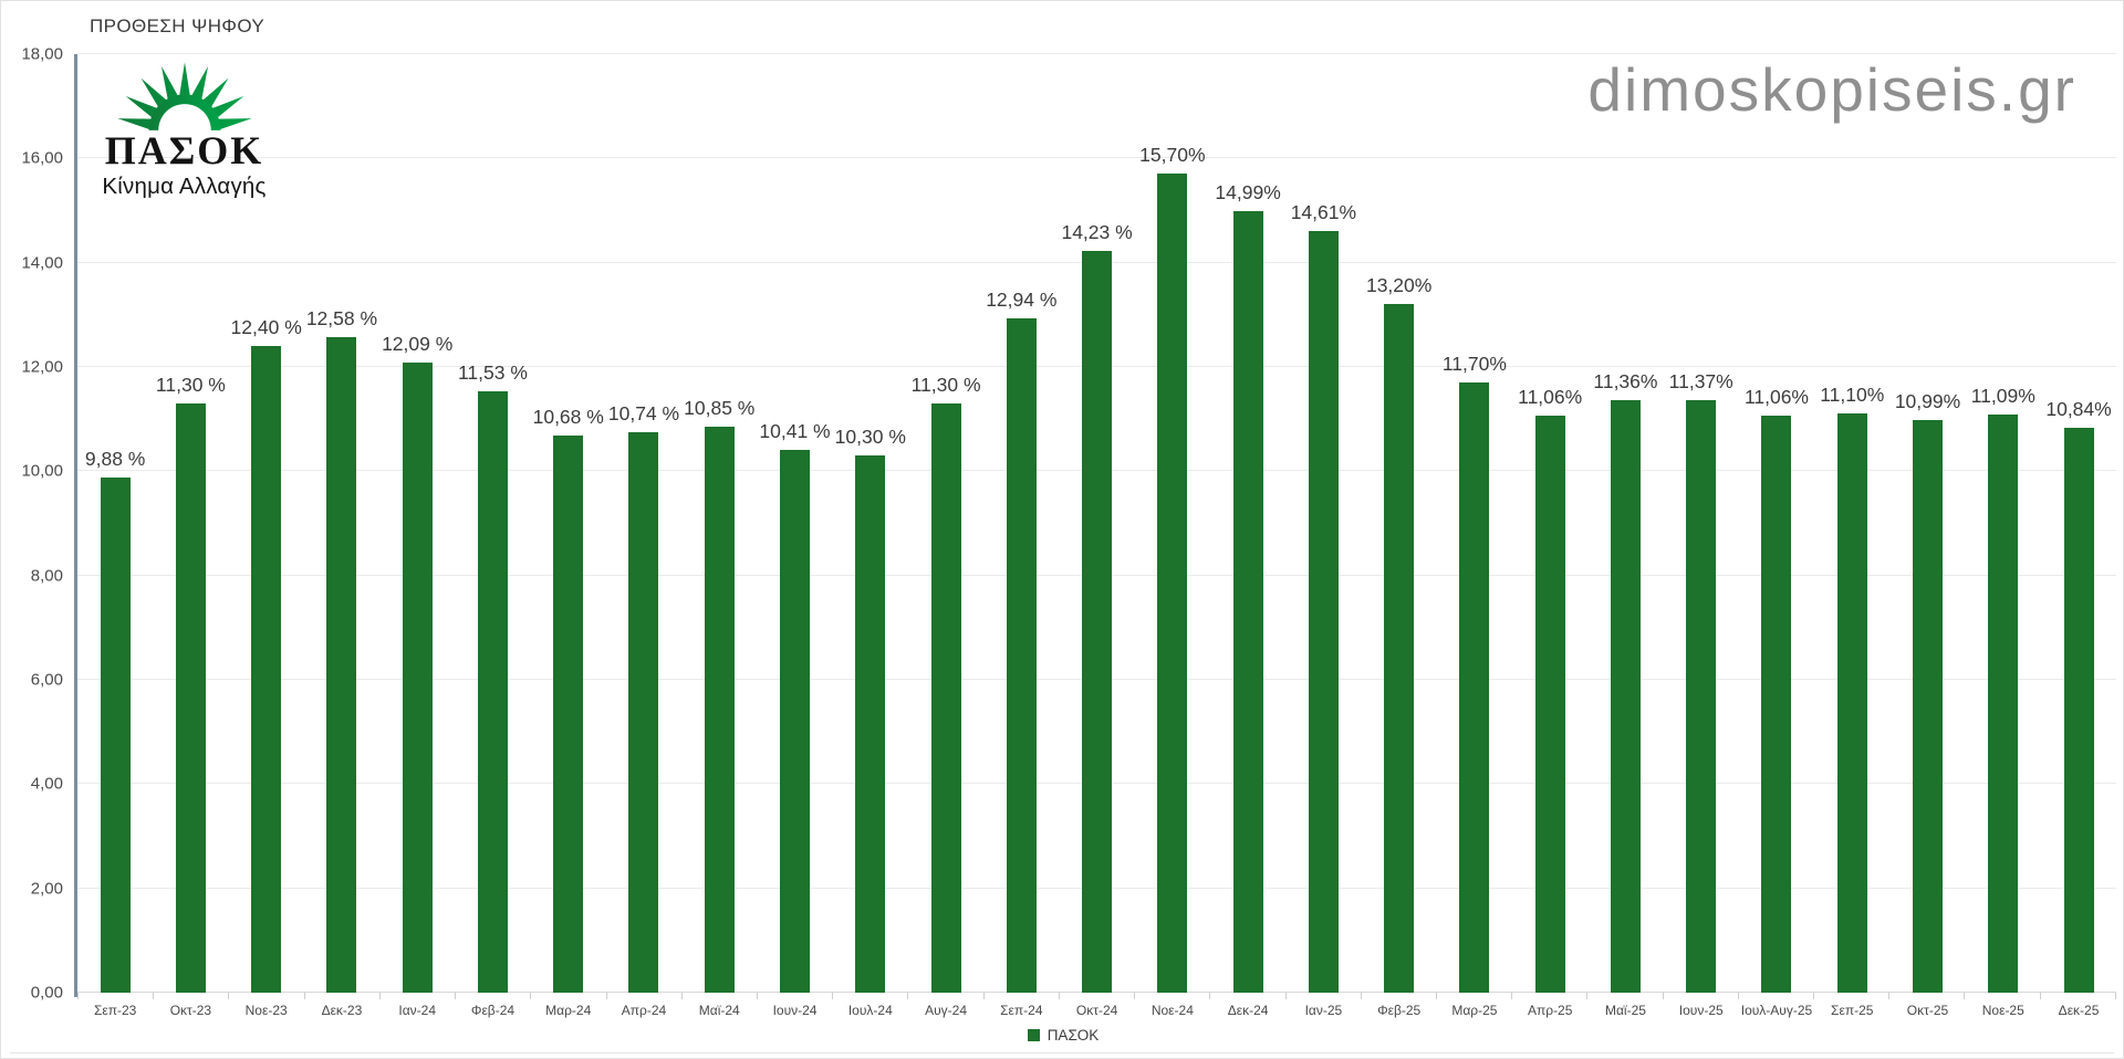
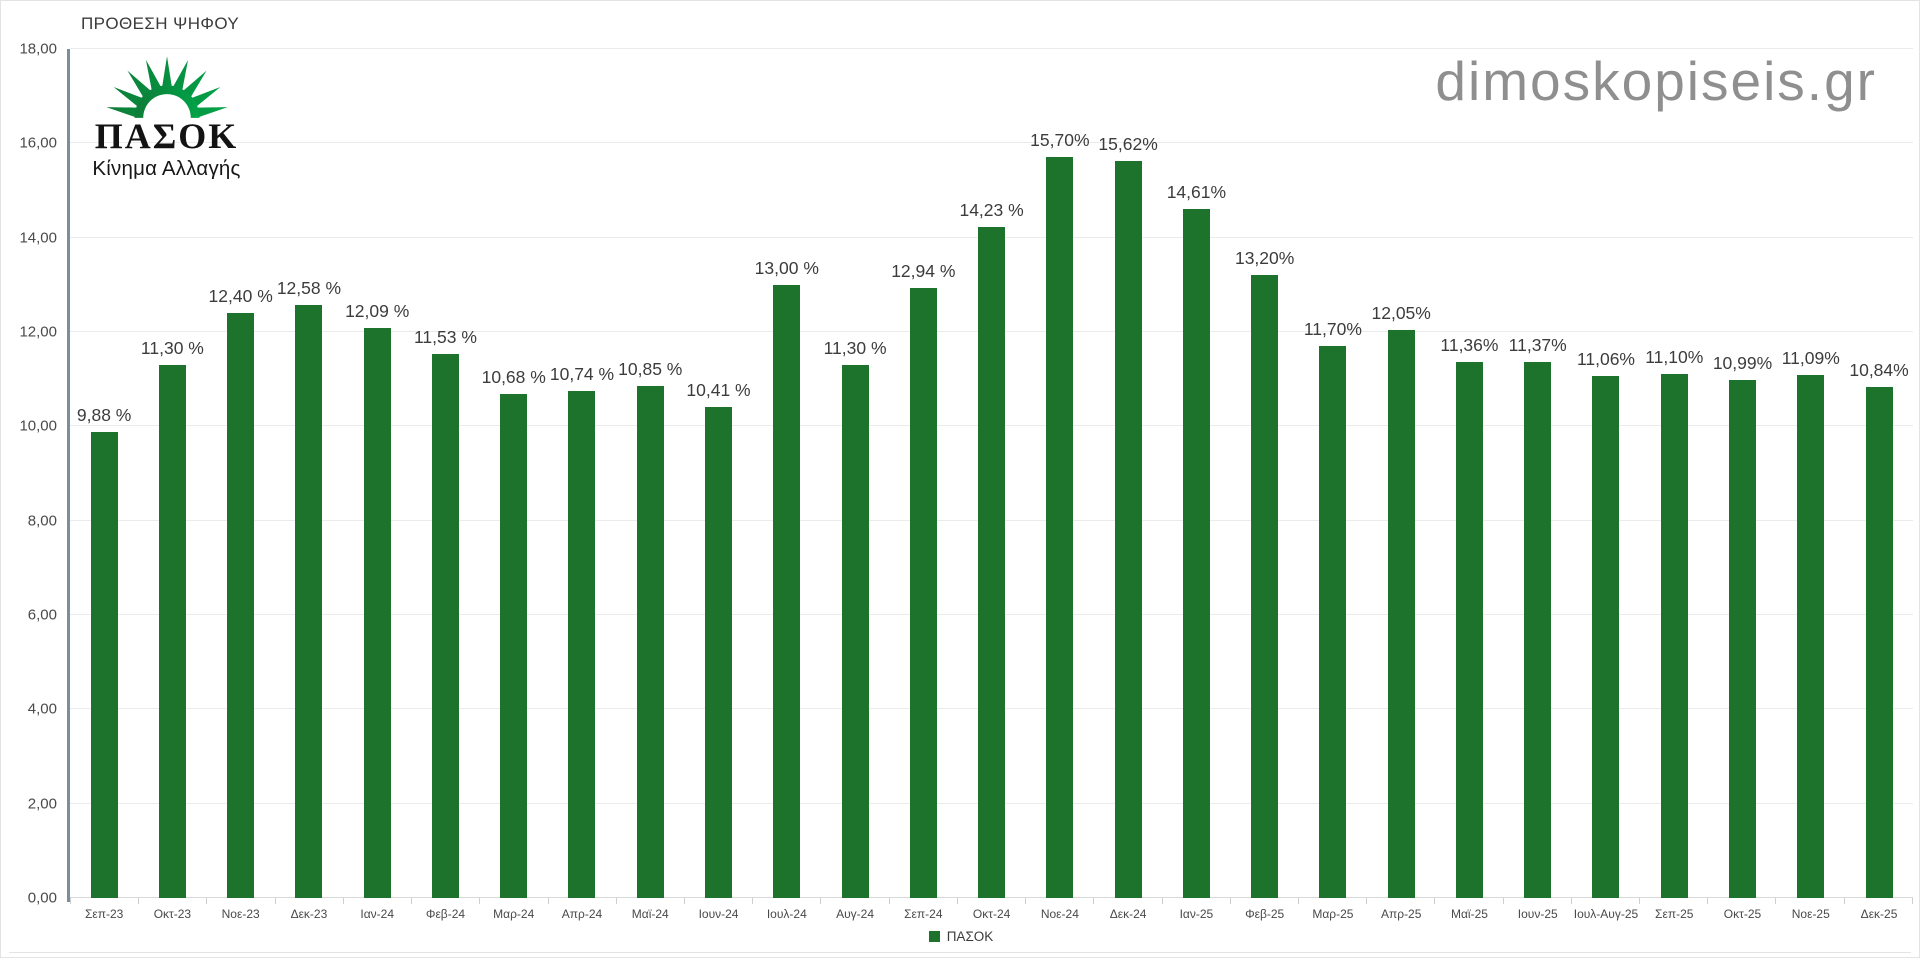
Ιουλ-24: 10,30 -> 13,00
Δεκ-24: 14,99% -> 15,62%
Απρ-25: 11,06% -> 12,05%
